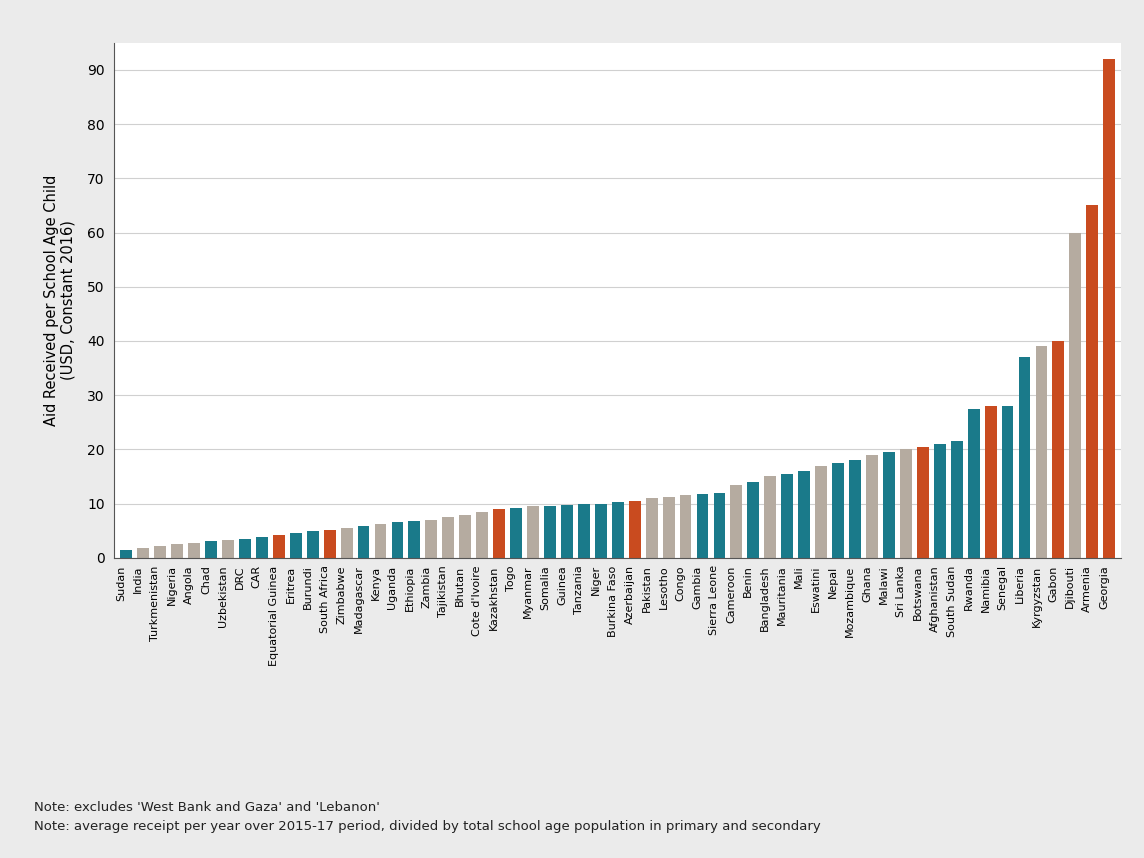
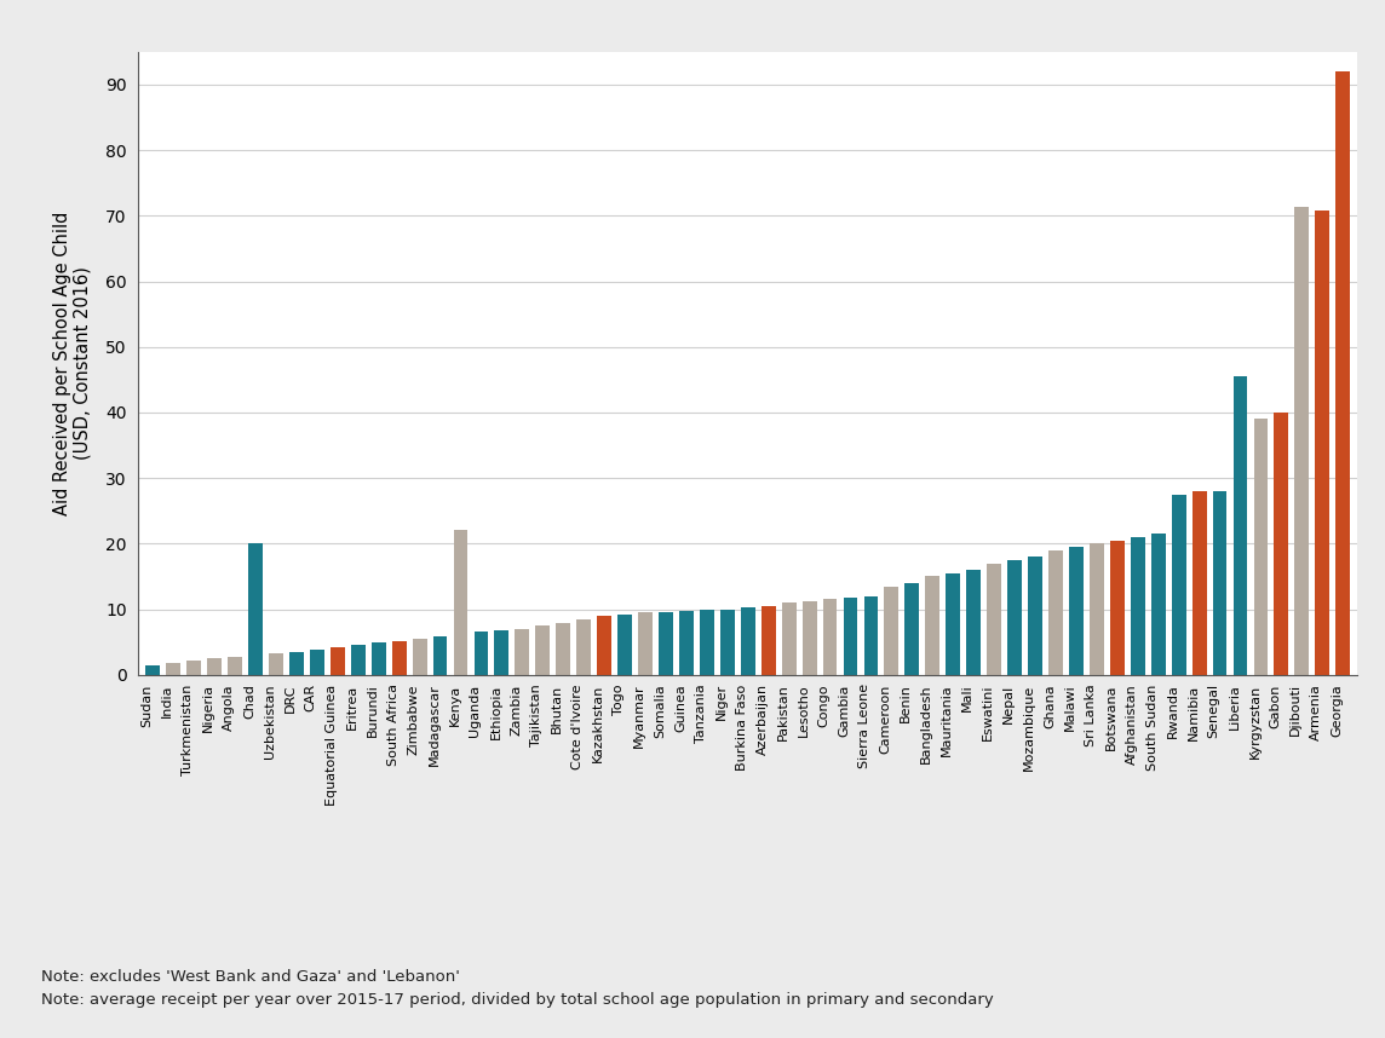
Chad: 3.0 -> 20.0
Kenya: 6.2 -> 22.0
Liberia: 37.0 -> 45.6
Djibouti: 60.0 -> 71.4
Armenia: 65.0 -> 70.8
